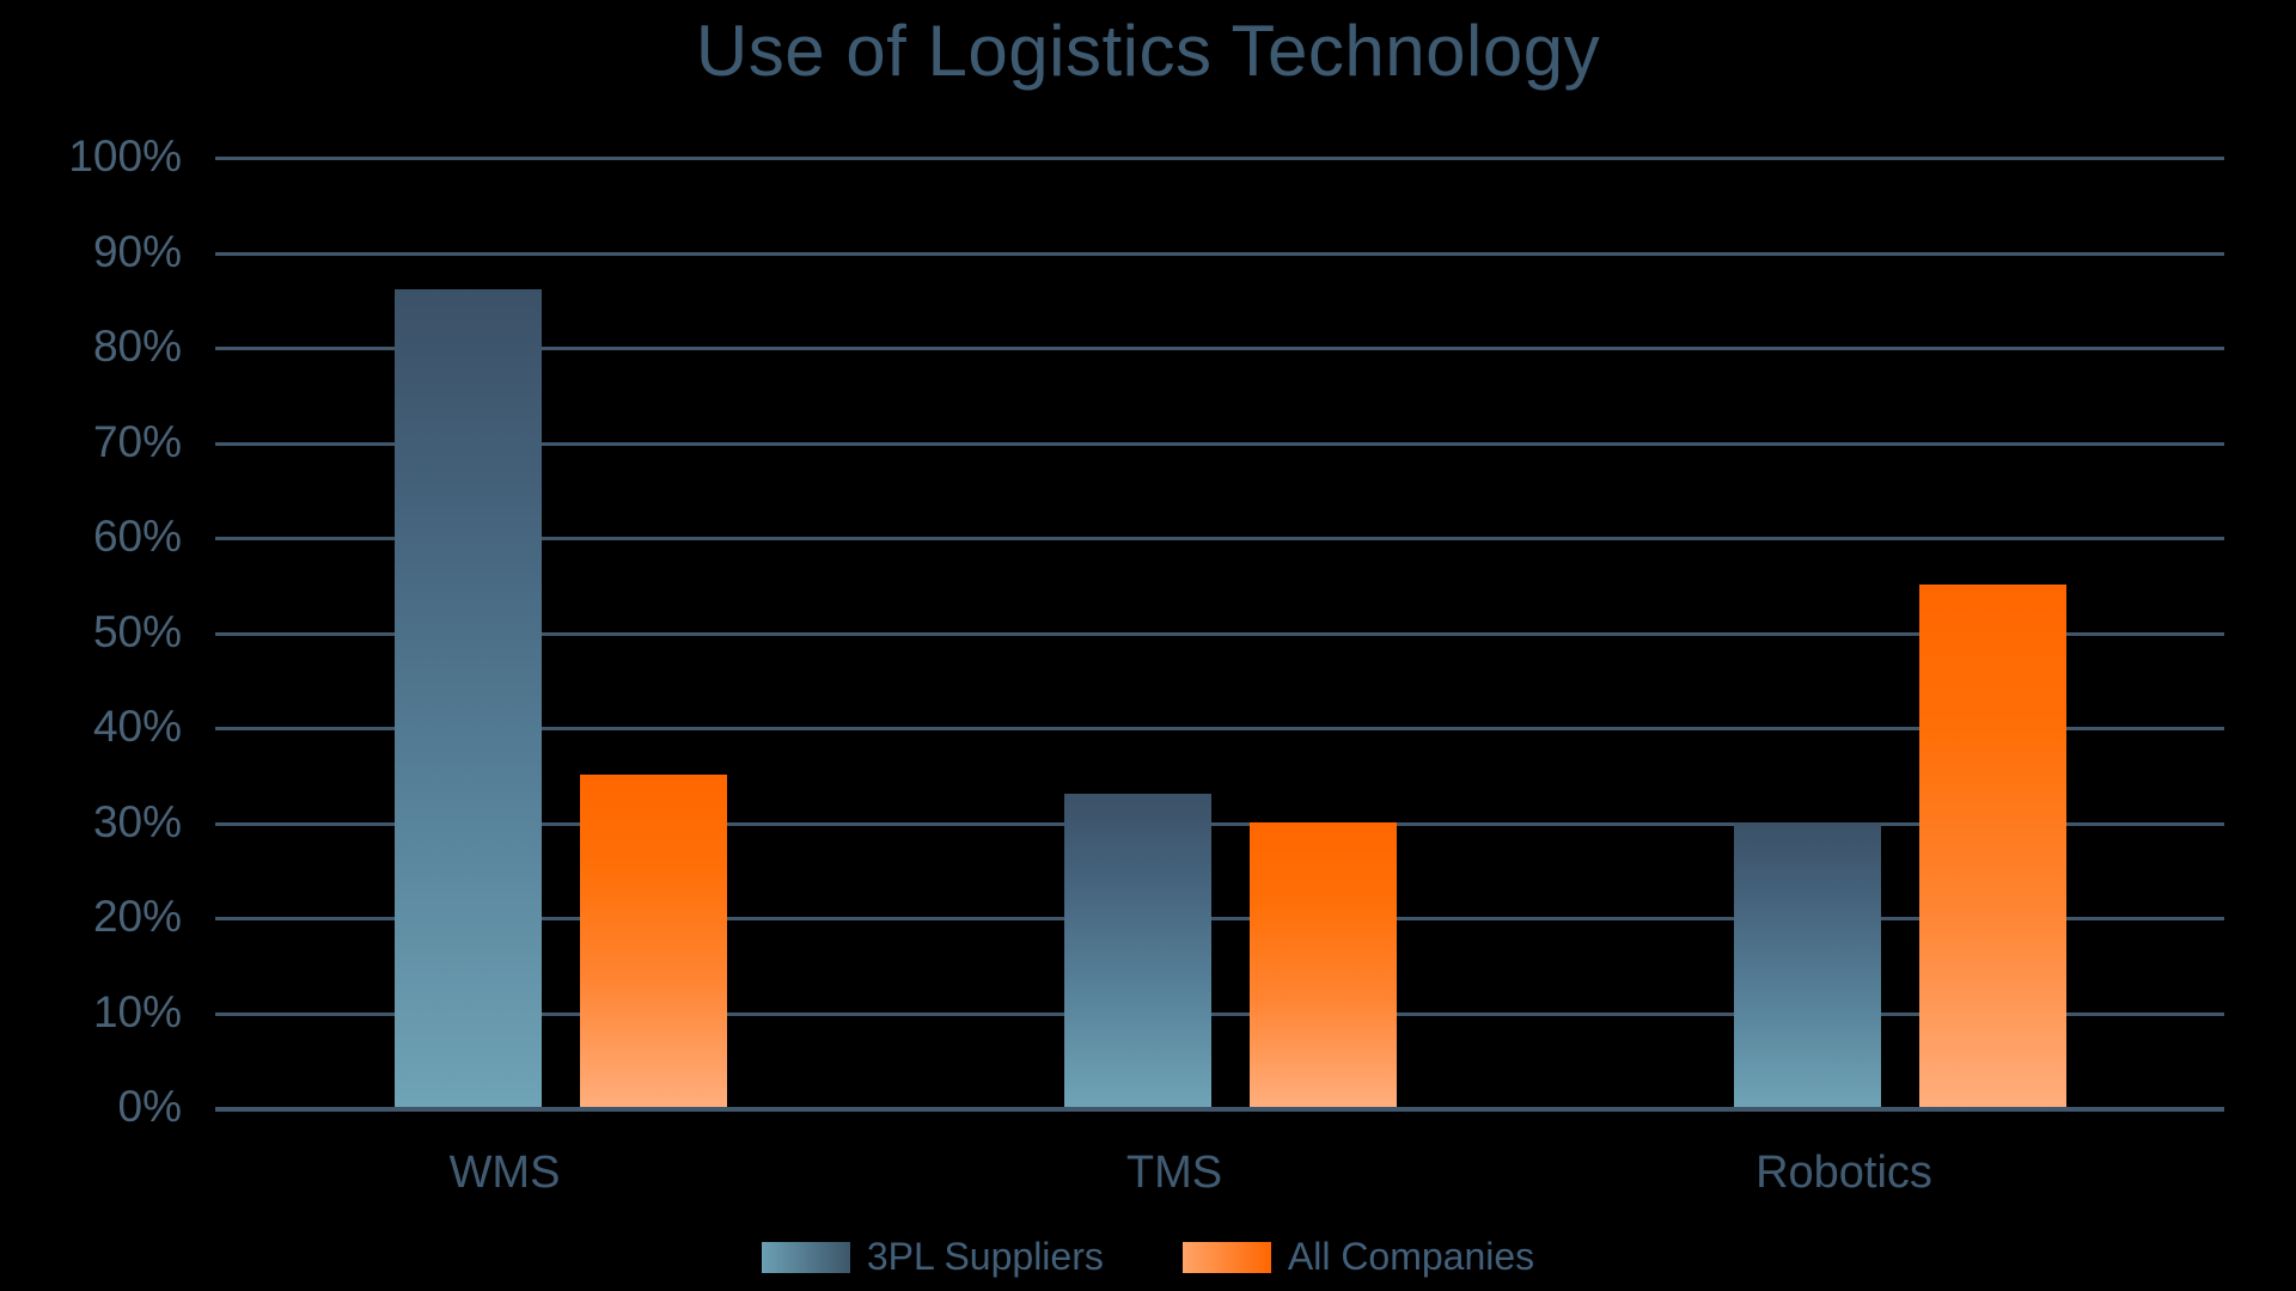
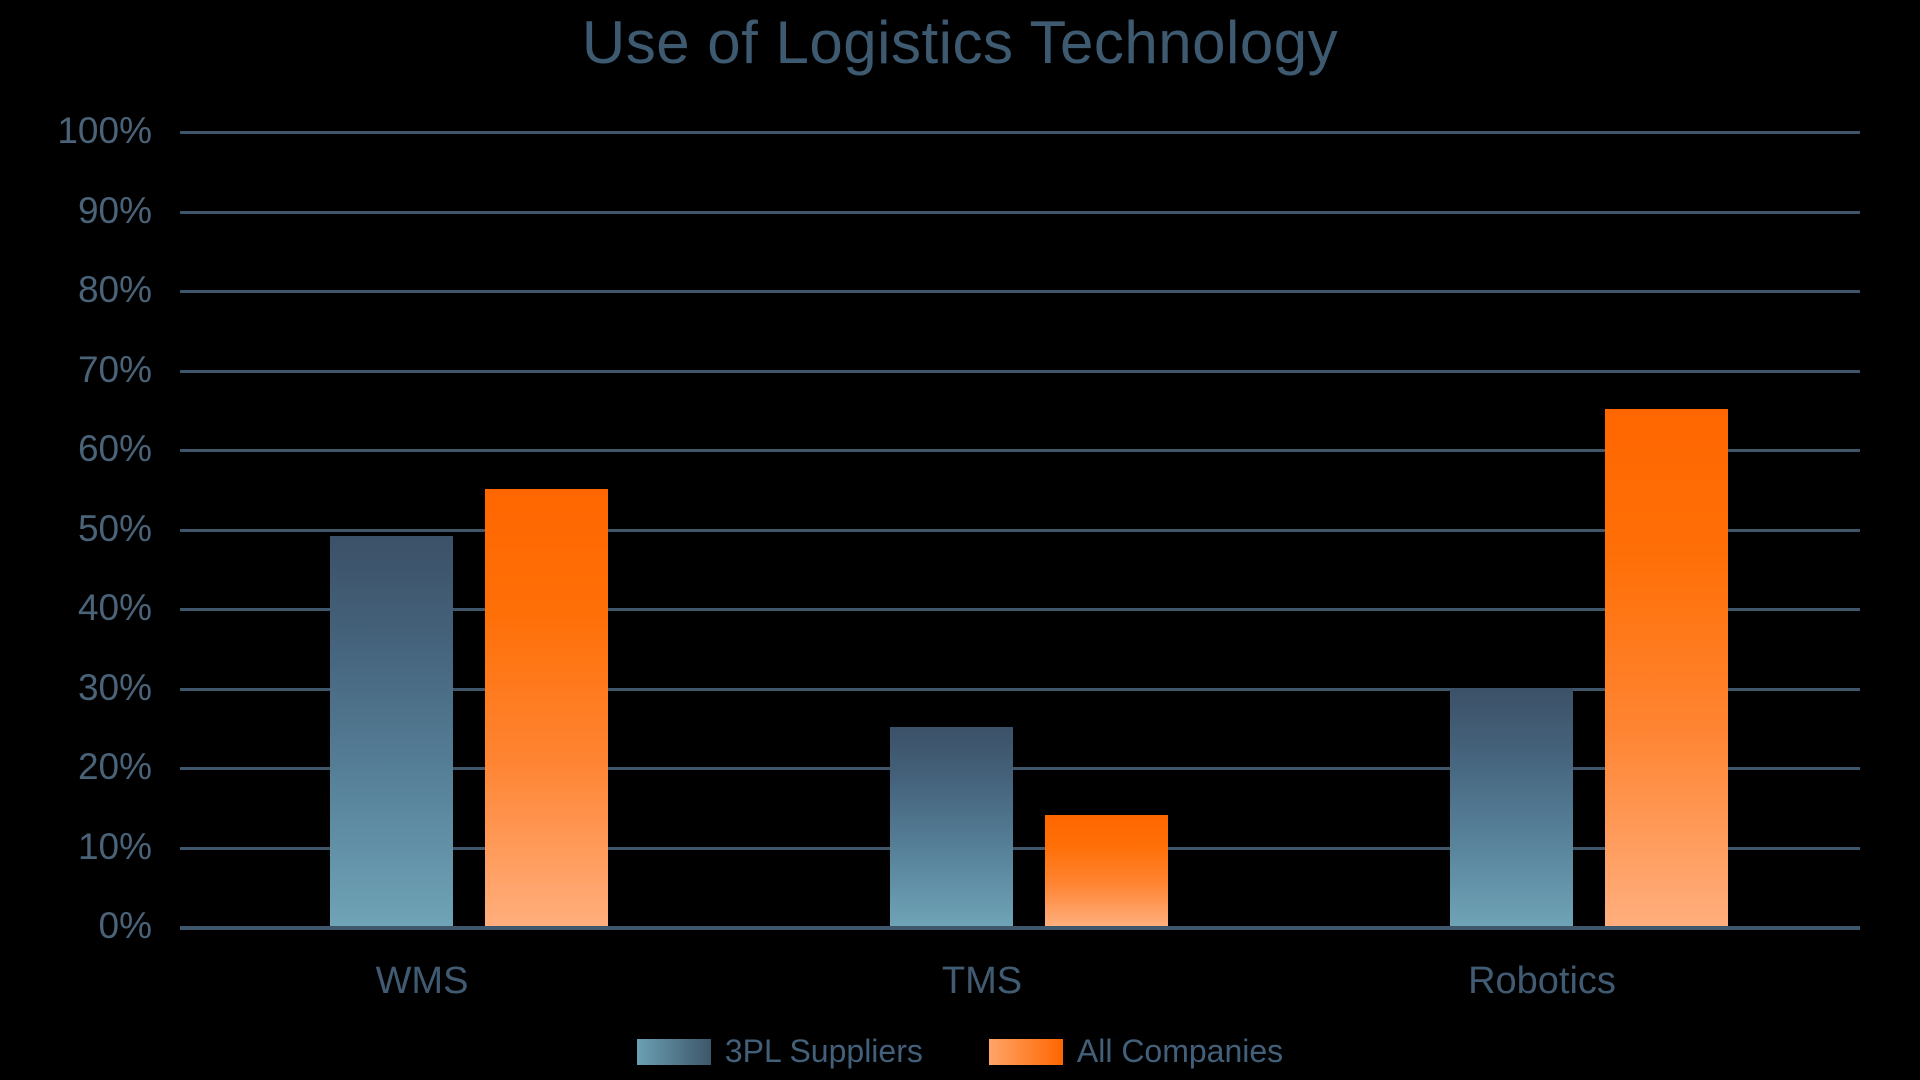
3PL Suppliers/WMS: 86% -> 49%
All Companies/WMS: 35% -> 55%
3PL Suppliers/TMS: 33% -> 25%
All Companies/TMS: 30% -> 14%
All Companies/Robotics: 55% -> 65%
